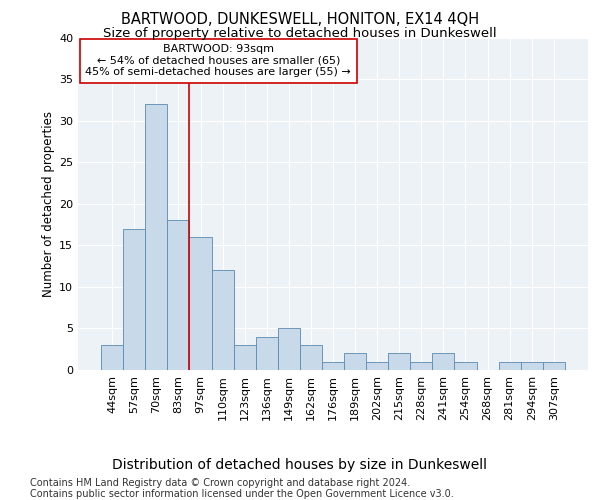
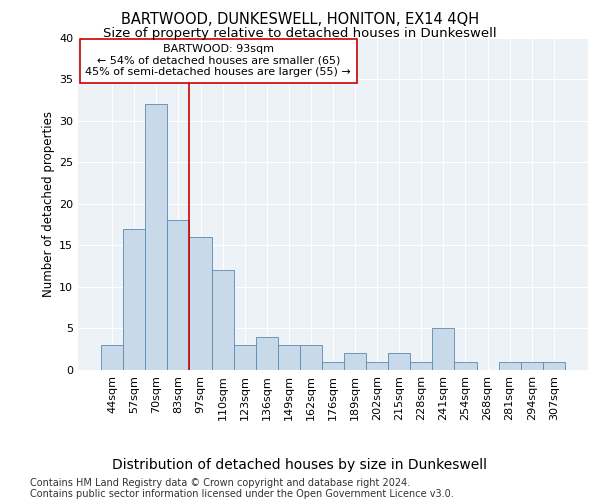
149sqm: 5 -> 3
241sqm: 2 -> 5
